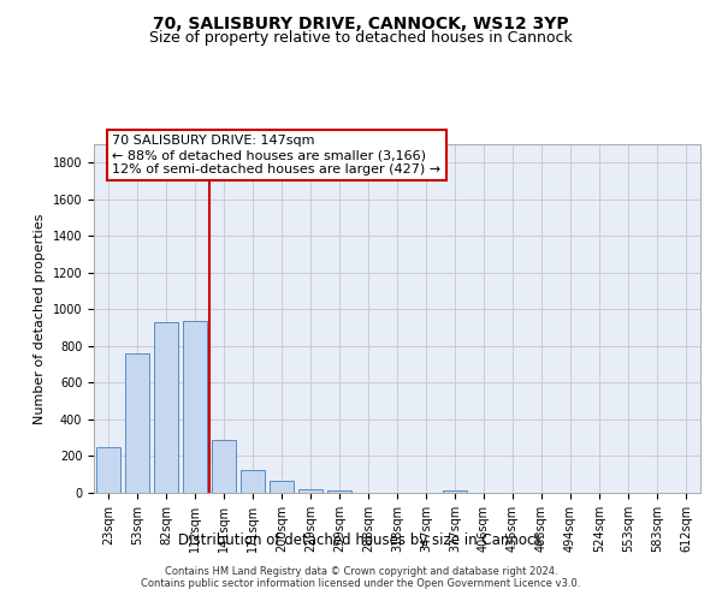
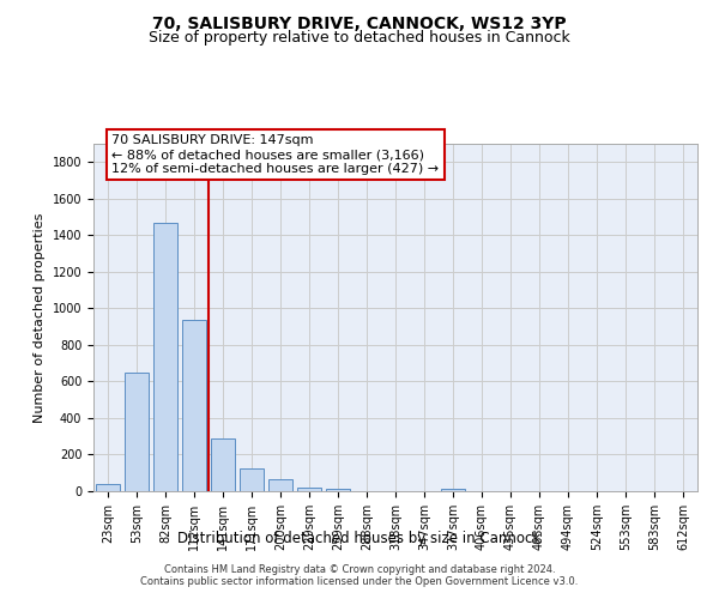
23sqm: 250 -> 40
53sqm: 760 -> 650
82sqm: 930 -> 1470
